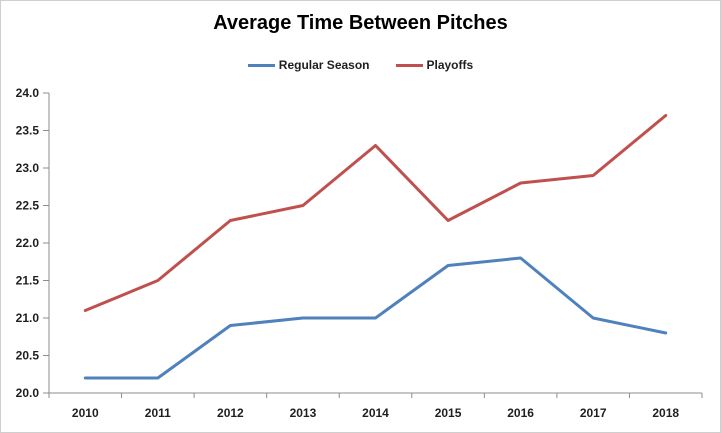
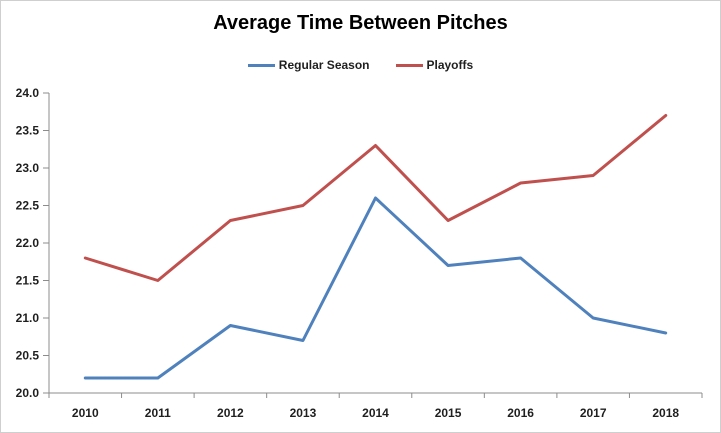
Playoffs/2010: 21.1 -> 21.8
Regular Season/2013: 21.0 -> 20.7
Regular Season/2014: 21.0 -> 22.6
